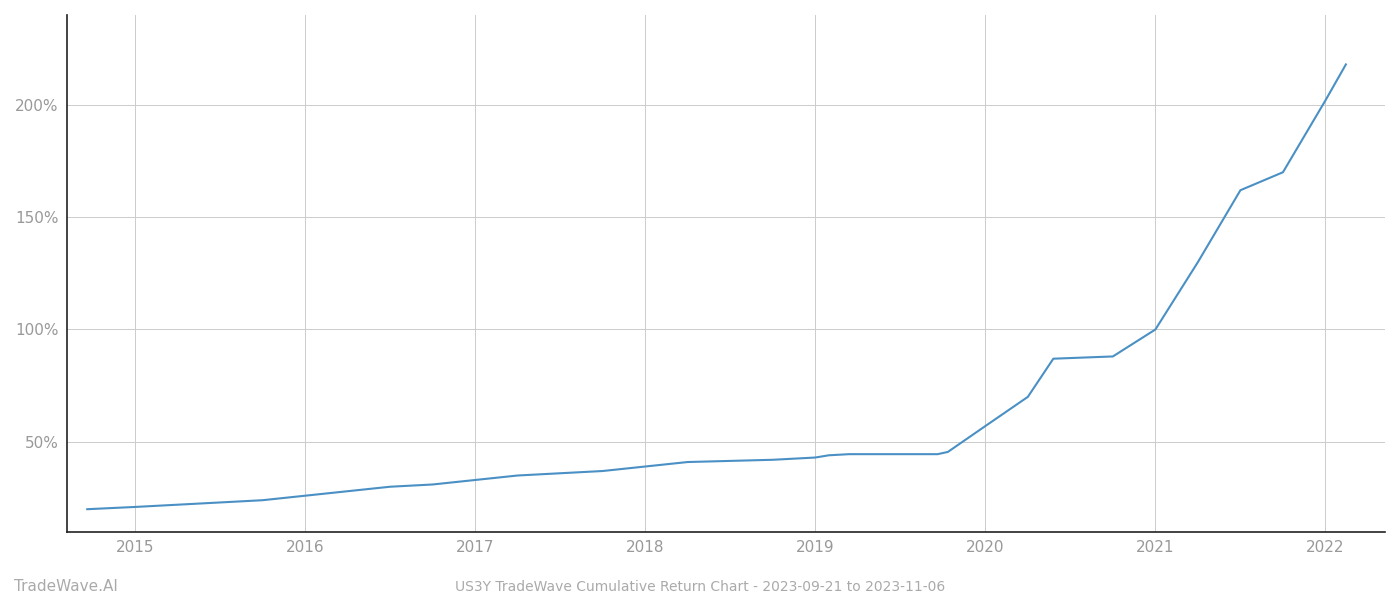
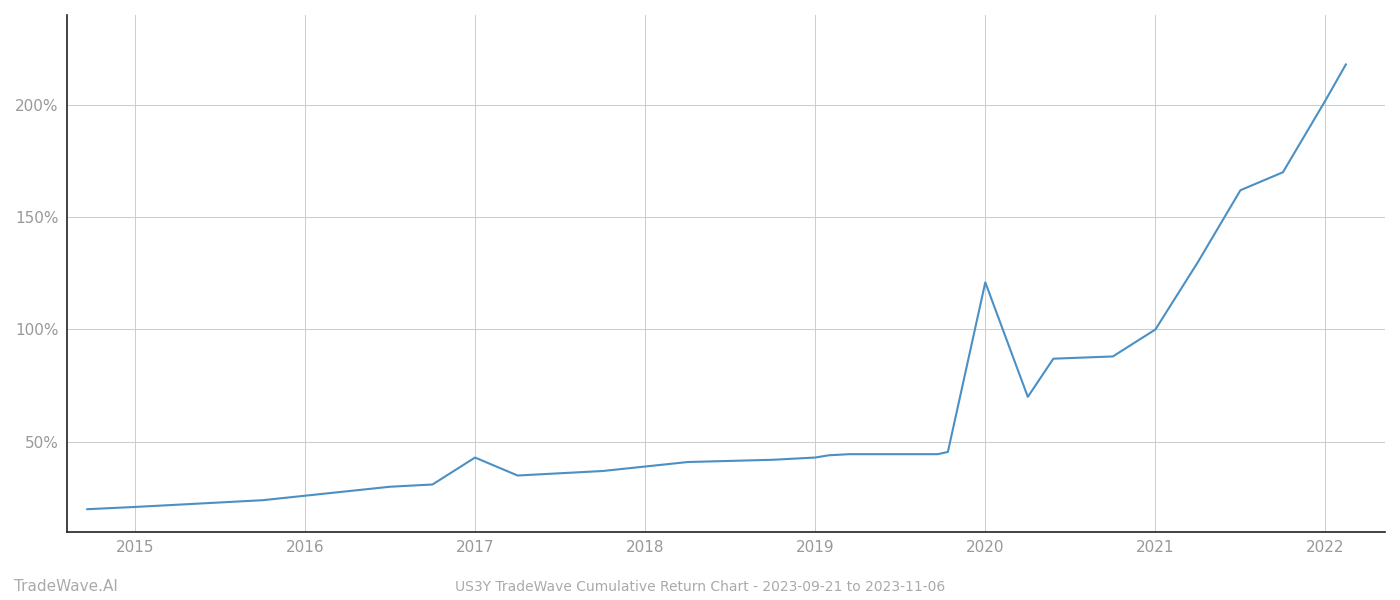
2017: 33.0% -> 43.0%
2020: 57.0% -> 121.0%
